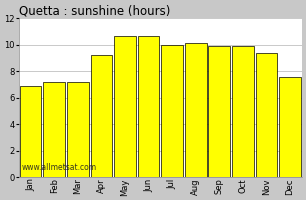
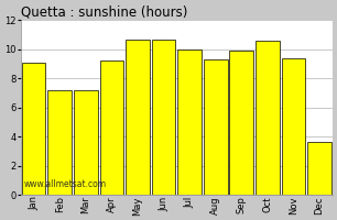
Jan: 6.9 -> 9.1
Aug: 10.1 -> 9.3
Oct: 9.9 -> 10.6
Dec: 7.6 -> 3.6
